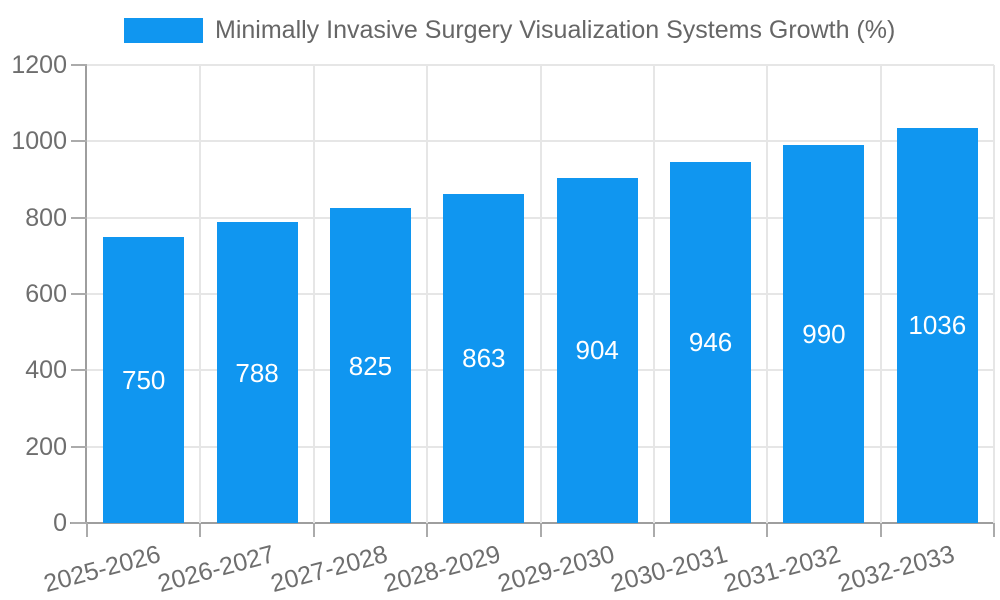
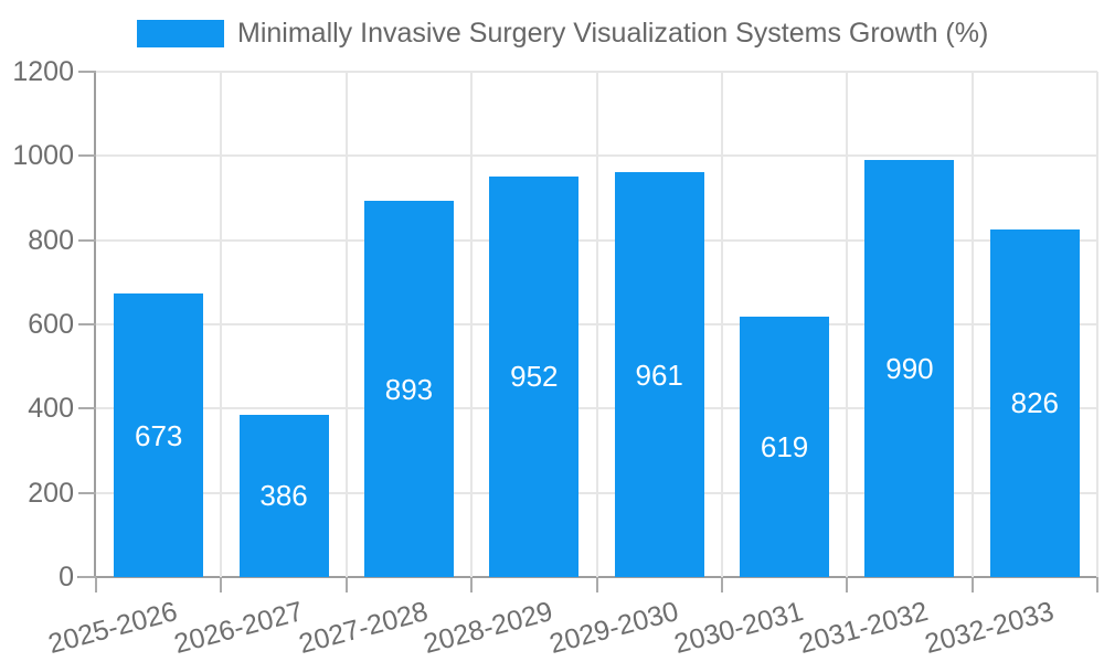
2025-2026: 750 -> 673
2026-2027: 788 -> 386
2027-2028: 825 -> 893
2028-2029: 863 -> 952
2029-2030: 904 -> 961
2030-2031: 946 -> 619
2032-2033: 1036 -> 826
